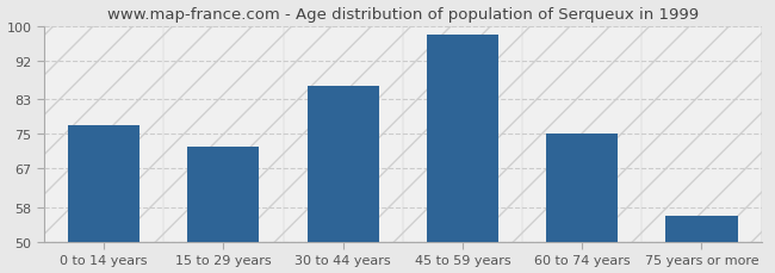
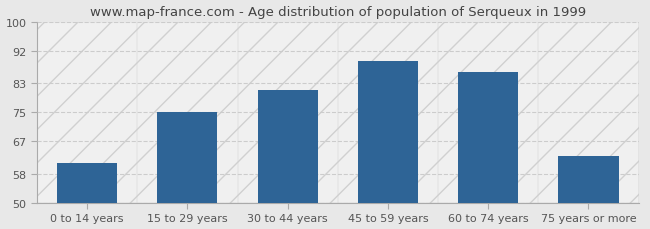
0 to 14 years: 77 -> 61
15 to 29 years: 72 -> 75
30 to 44 years: 86 -> 81
45 to 59 years: 98 -> 89
60 to 74 years: 75 -> 86
75 years or more: 56 -> 63
